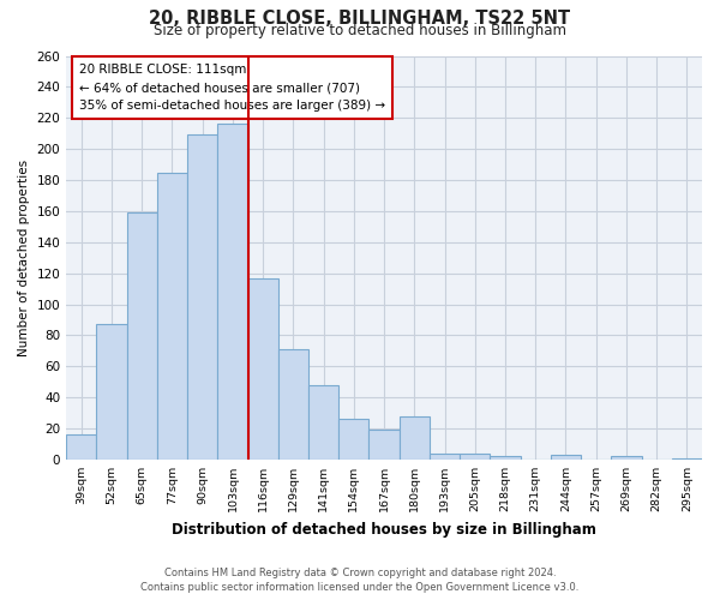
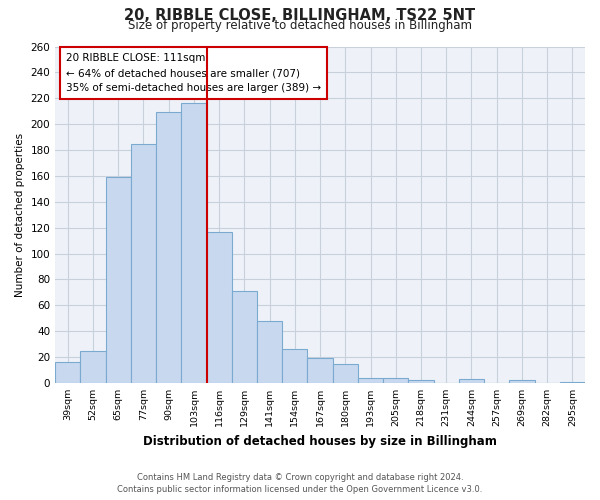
52sqm: 87 -> 25
180sqm: 28 -> 15
